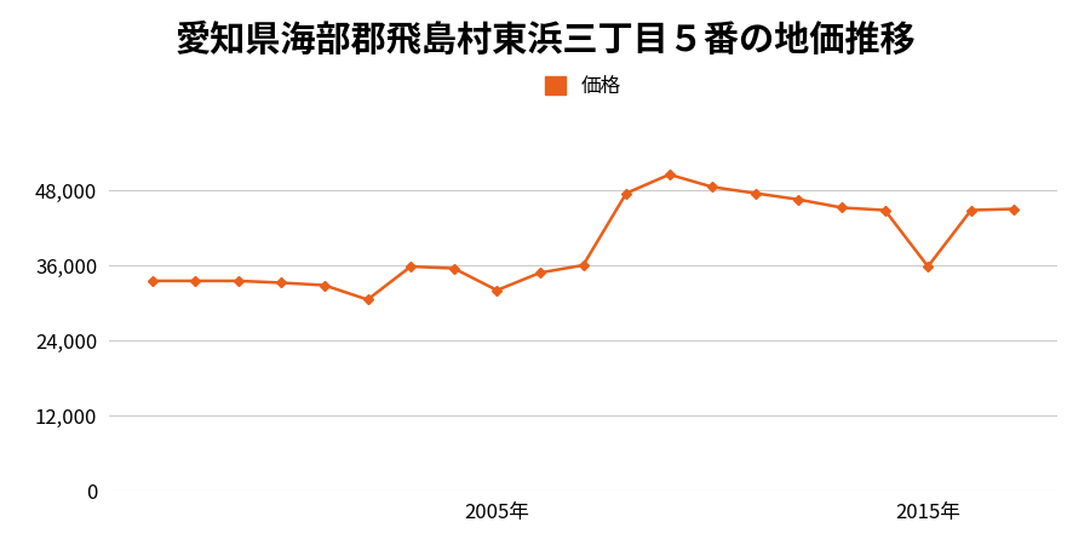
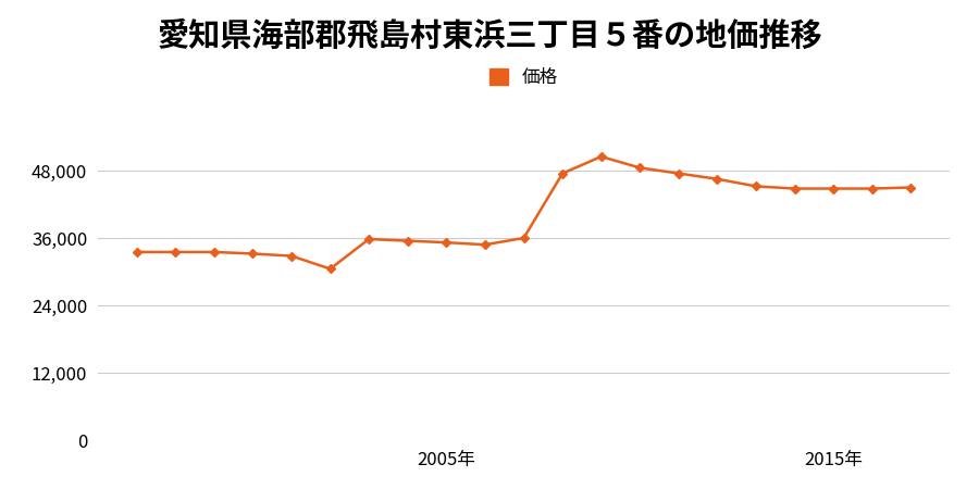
2005年: 32,000 -> 35,200
2015年: 35,800 -> 44,800
